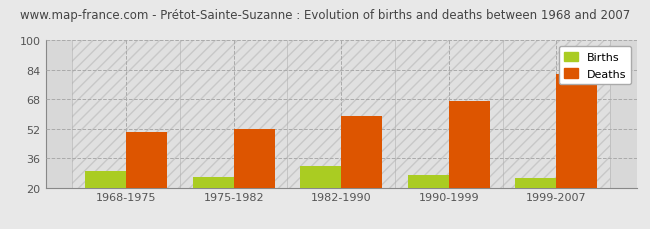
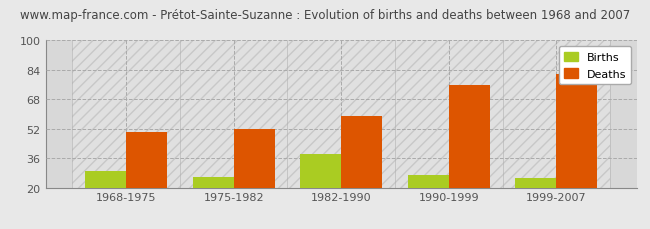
Births/1982-1990: 32 -> 38
Deaths/1990-1999: 67 -> 76
